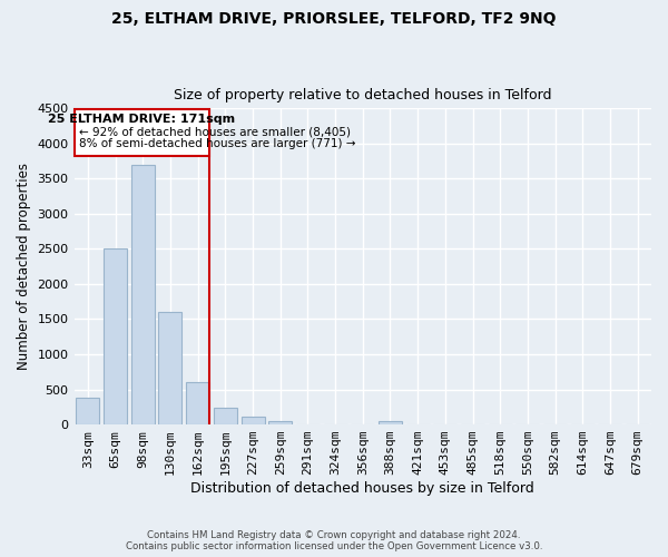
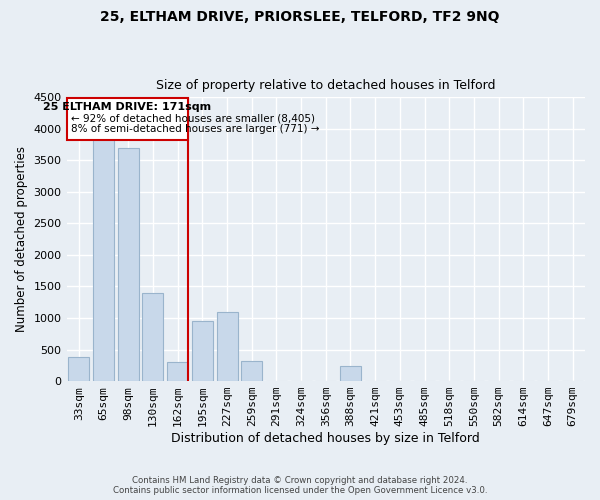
65sqm: 2500 -> 3840
130sqm: 1600 -> 1400
162sqm: 600 -> 300
195sqm: 240 -> 960
227sqm: 110 -> 1100
259sqm: 60 -> 320
388sqm: 60 -> 240
